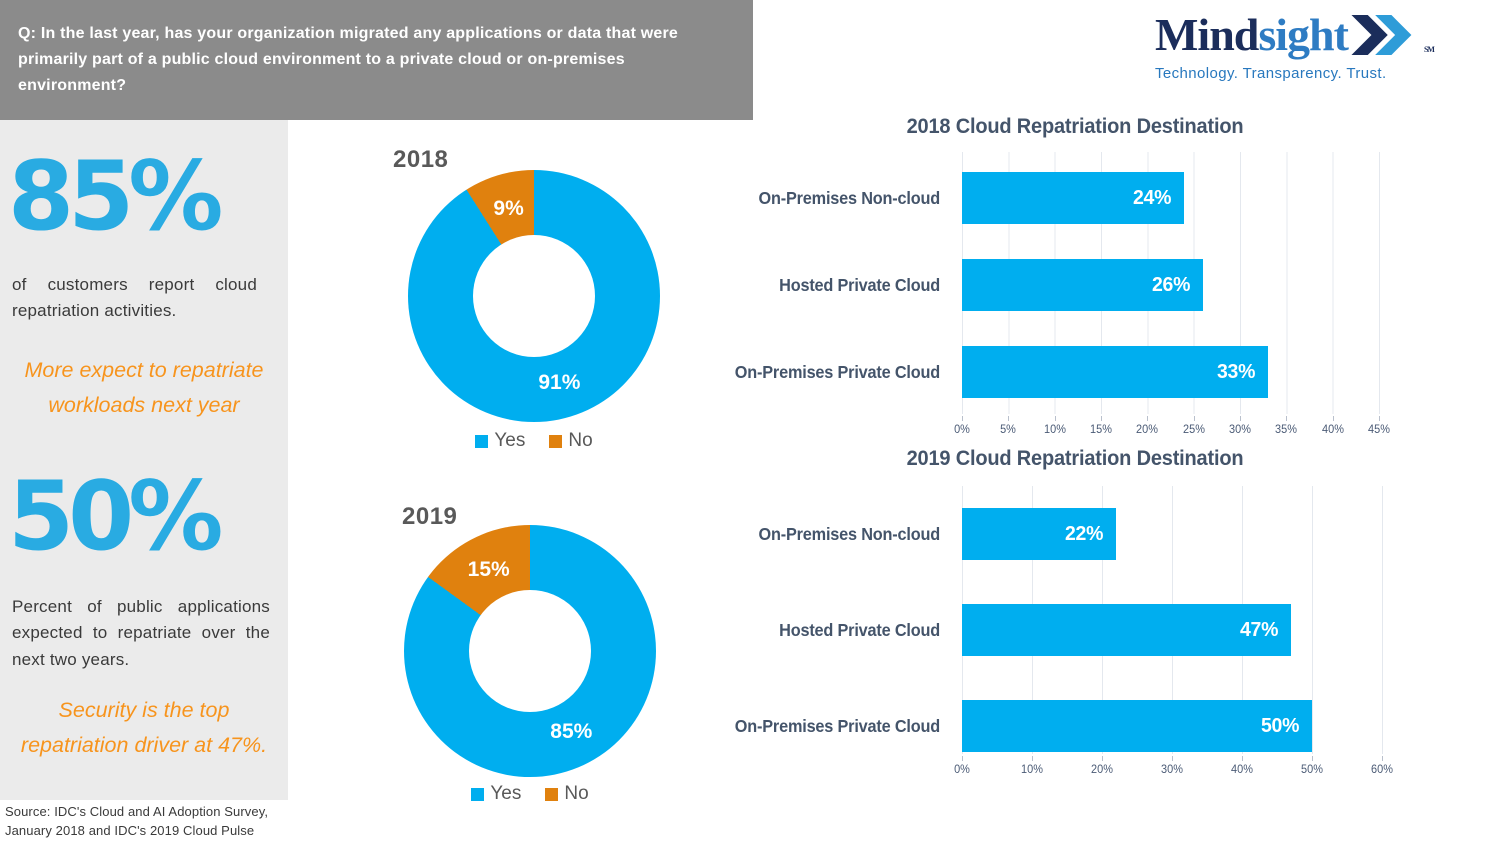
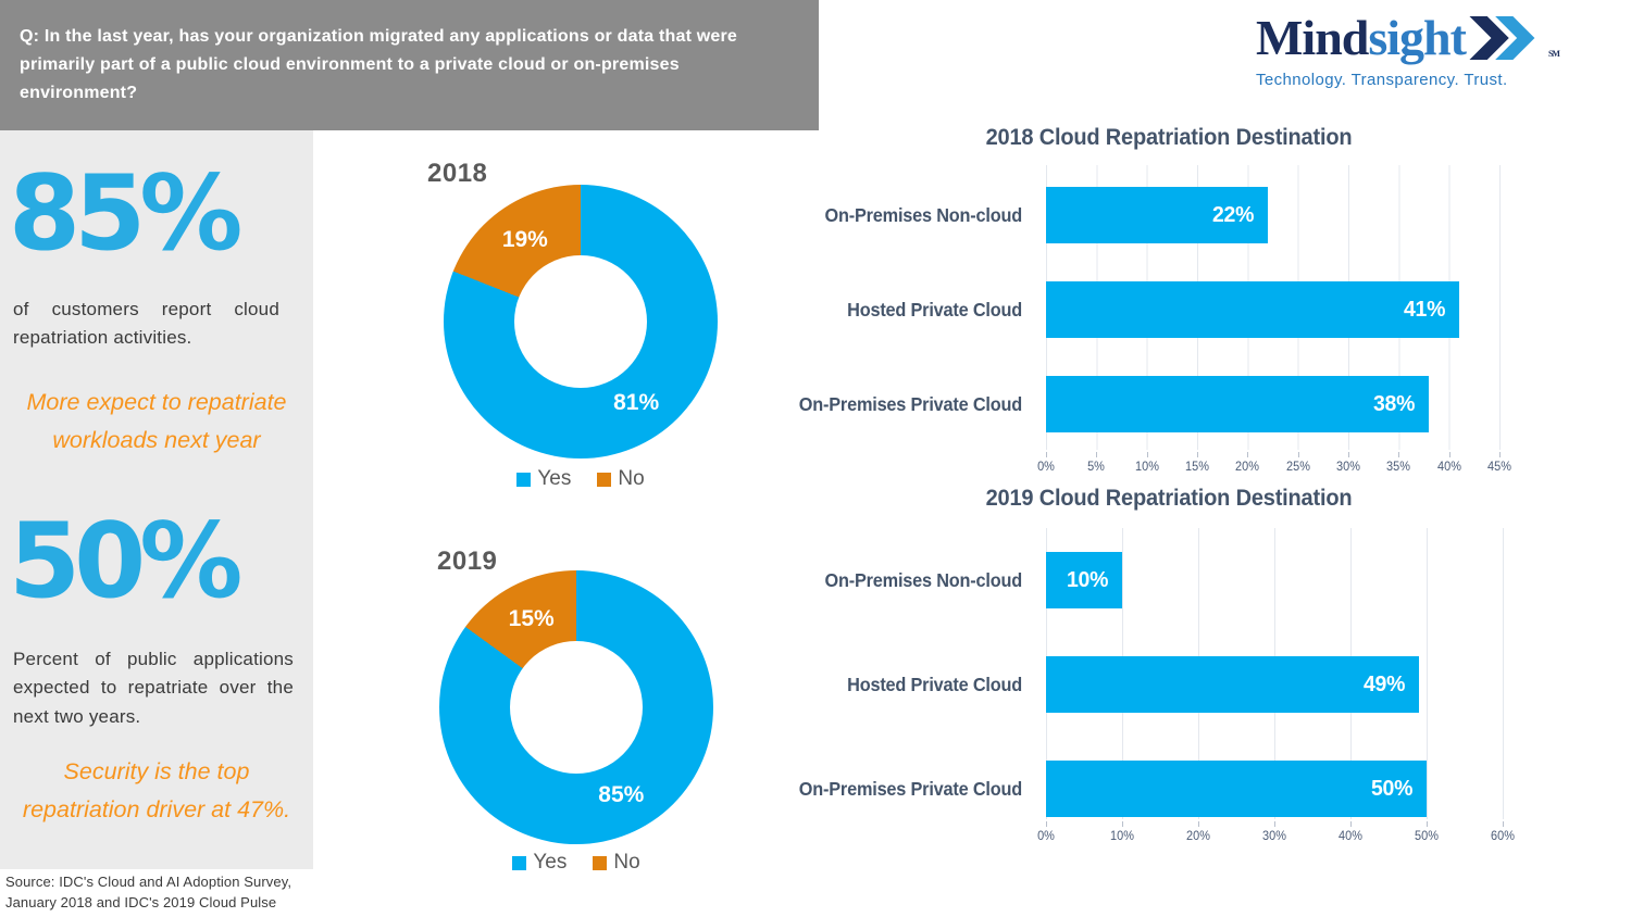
2018/Yes: 91% -> 81%
2018/No: 9% -> 19%
2018 Cloud Repatriation Destination/On-Premises Non-cloud: 24% -> 22%
2018 Cloud Repatriation Destination/Hosted Private Cloud: 26% -> 41%
2018 Cloud Repatriation Destination/On-Premises Private Cloud: 33% -> 38%
2019 Cloud Repatriation Destination/On-Premises Non-cloud: 22% -> 10%
2019 Cloud Repatriation Destination/Hosted Private Cloud: 47% -> 49%
